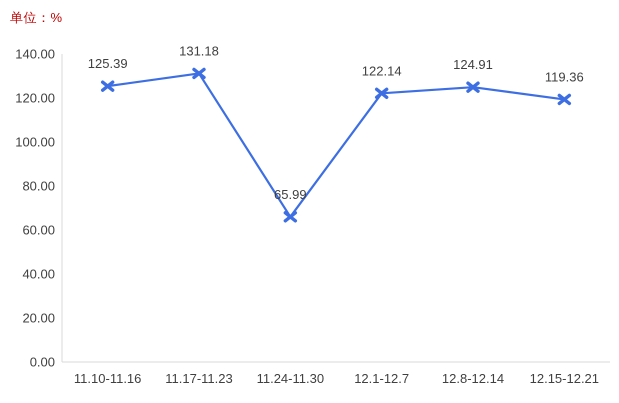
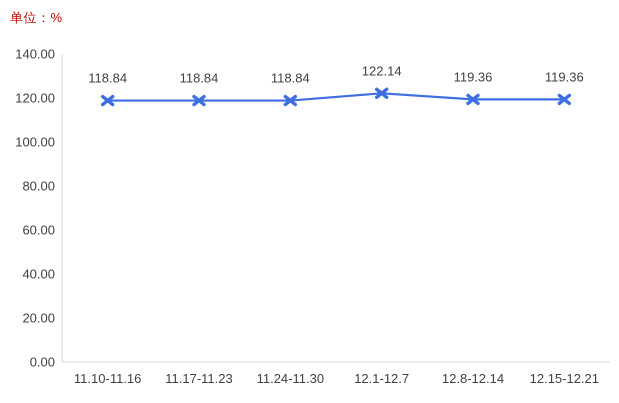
11.10-11.16: 125.39 -> 118.84
11.17-11.23: 131.18 -> 118.84
11.24-11.30: 65.99 -> 118.84
12.8-12.14: 124.91 -> 119.36
